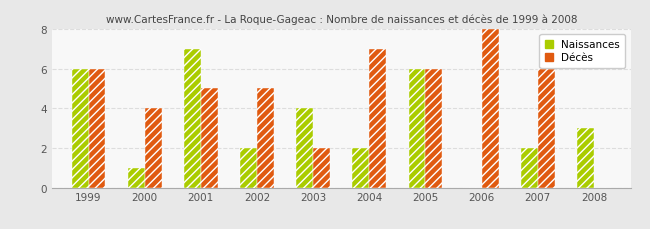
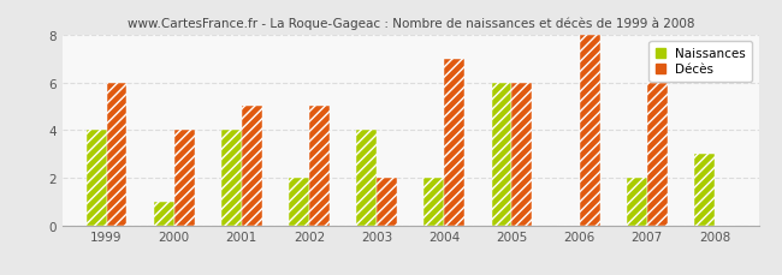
Naissances/1999: 6 -> 4
Naissances/2001: 7 -> 4
